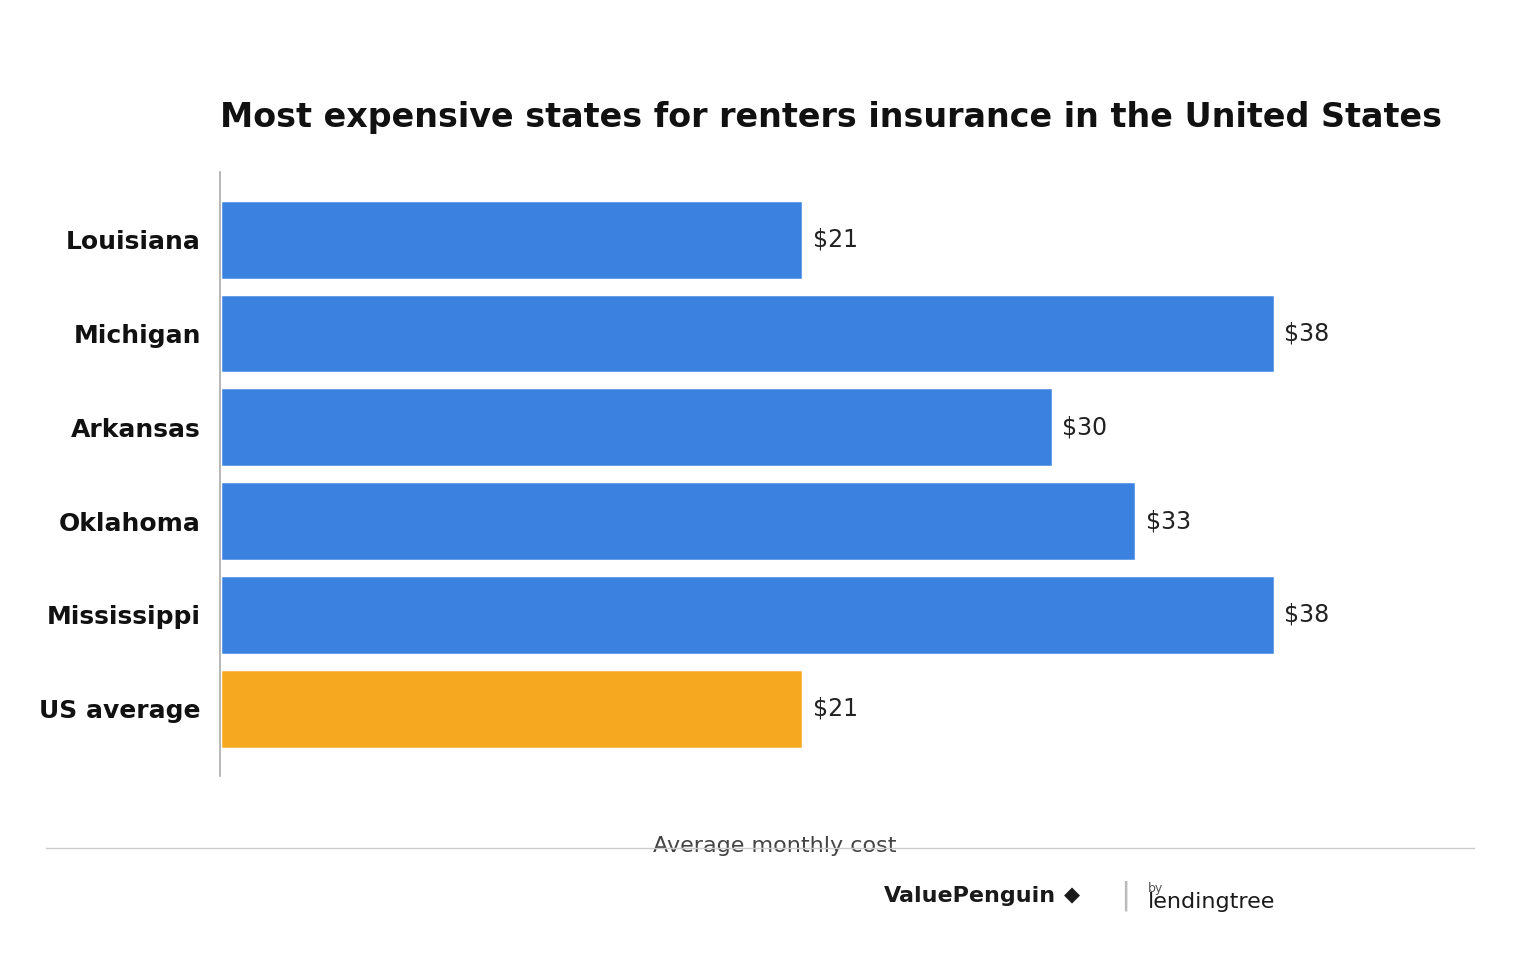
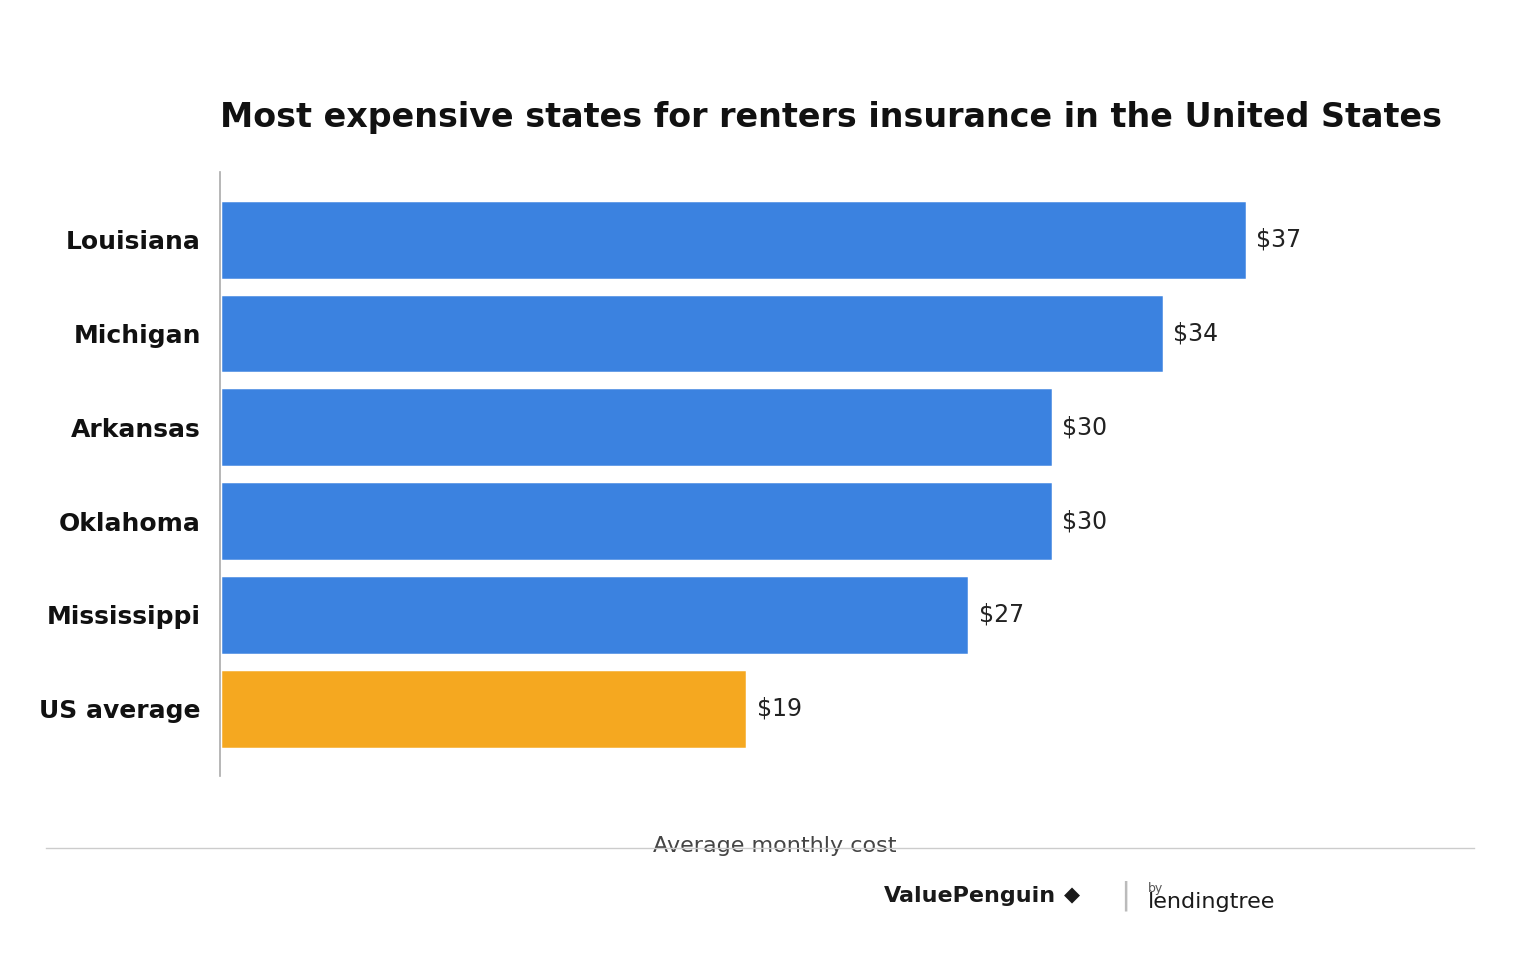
Louisiana: $21 -> $37
Michigan: $38 -> $34
Oklahoma: $33 -> $30
Mississippi: $38 -> $27
US average: $21 -> $19
